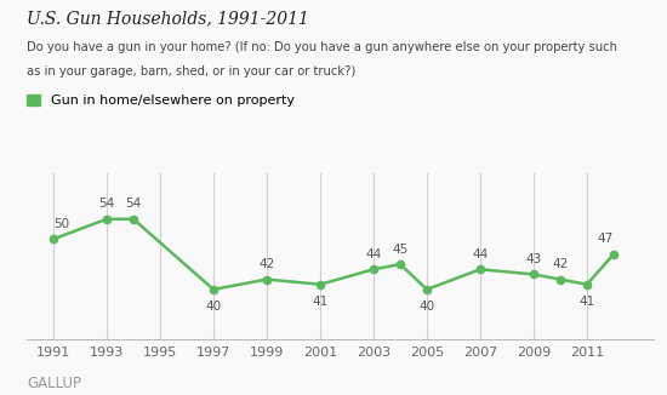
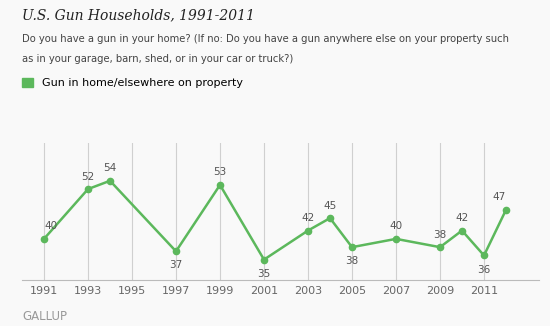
1991: 50 -> 40
1993: 54 -> 52
1997: 40 -> 37
1999: 42 -> 53
2001: 41 -> 35
2003: 44 -> 42
2005: 40 -> 38
2007: 44 -> 40
2009: 43 -> 38
2011: 41 -> 36
